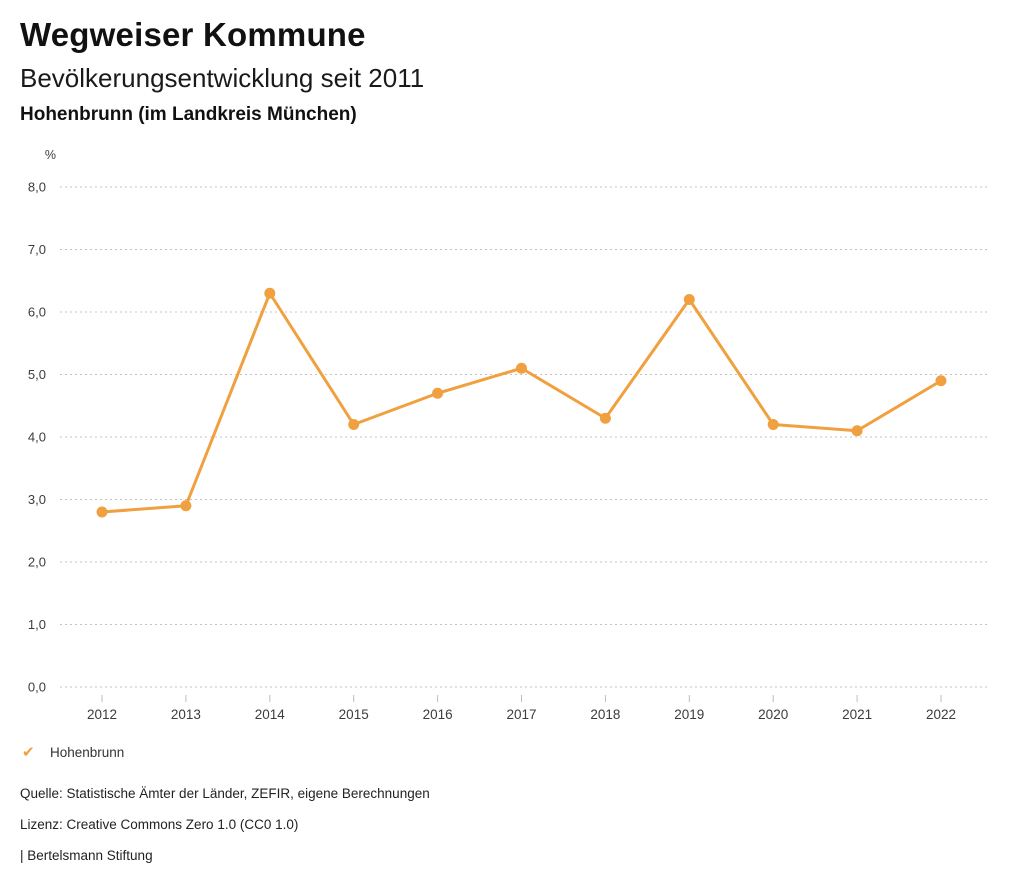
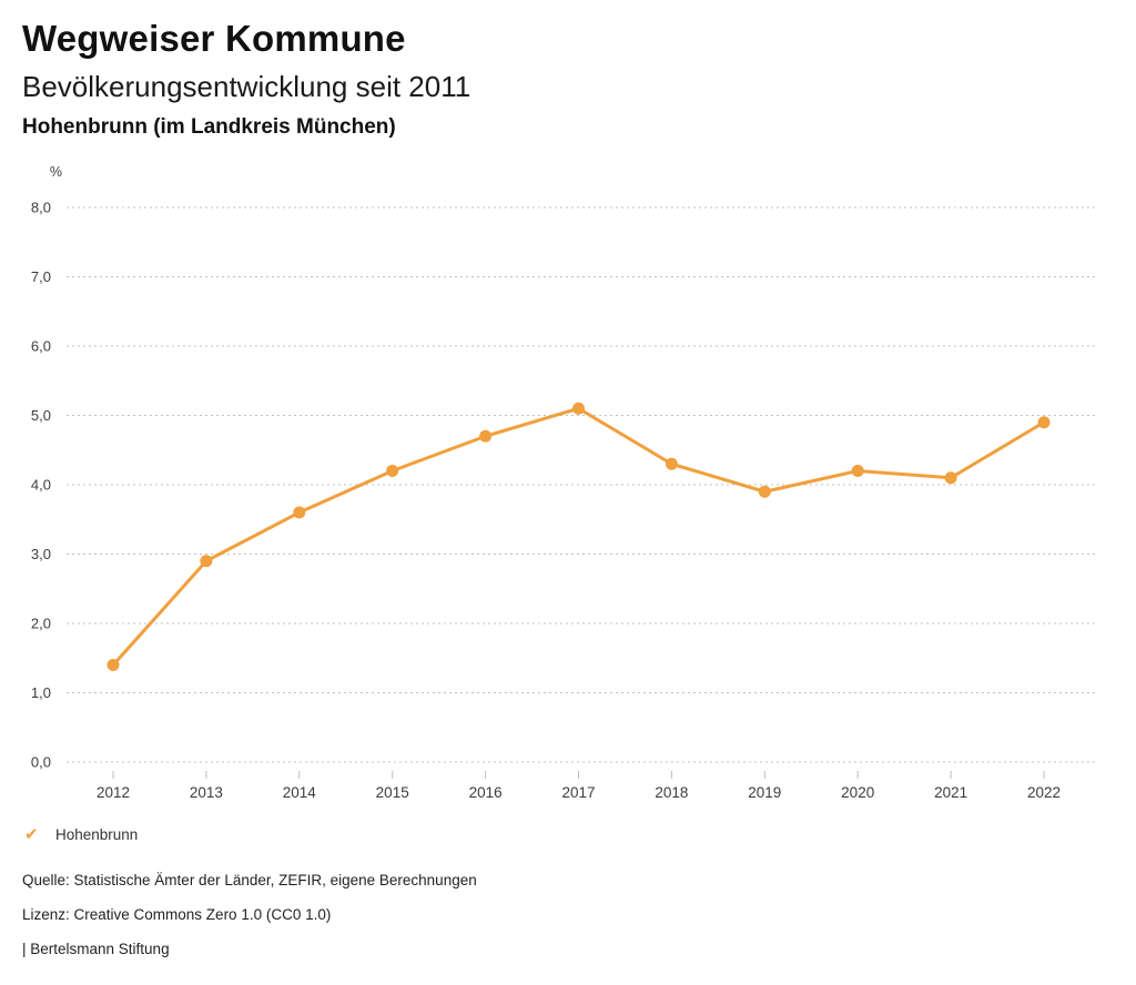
2012: 2,8 -> 1,4
2014: 6,3 -> 3,6
2019: 6,2 -> 3,9
